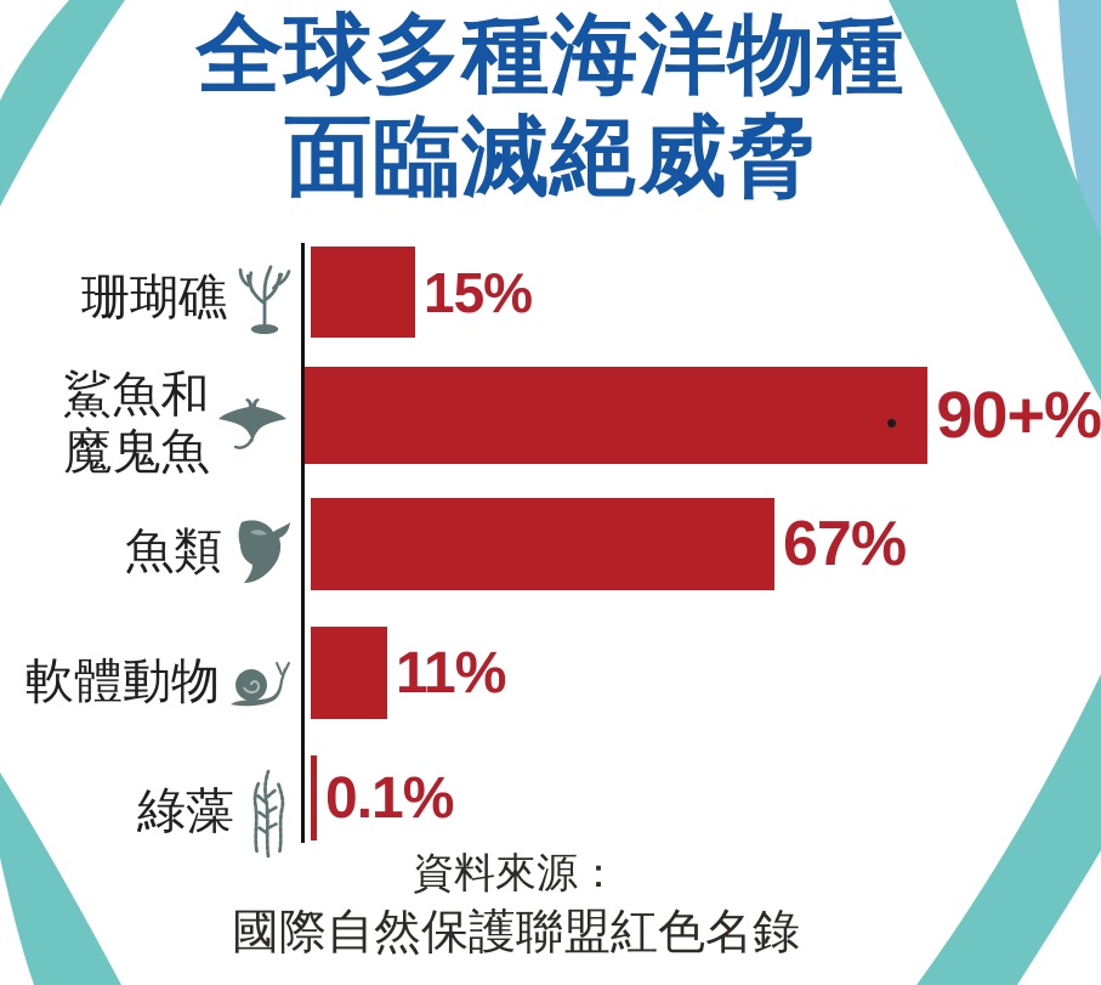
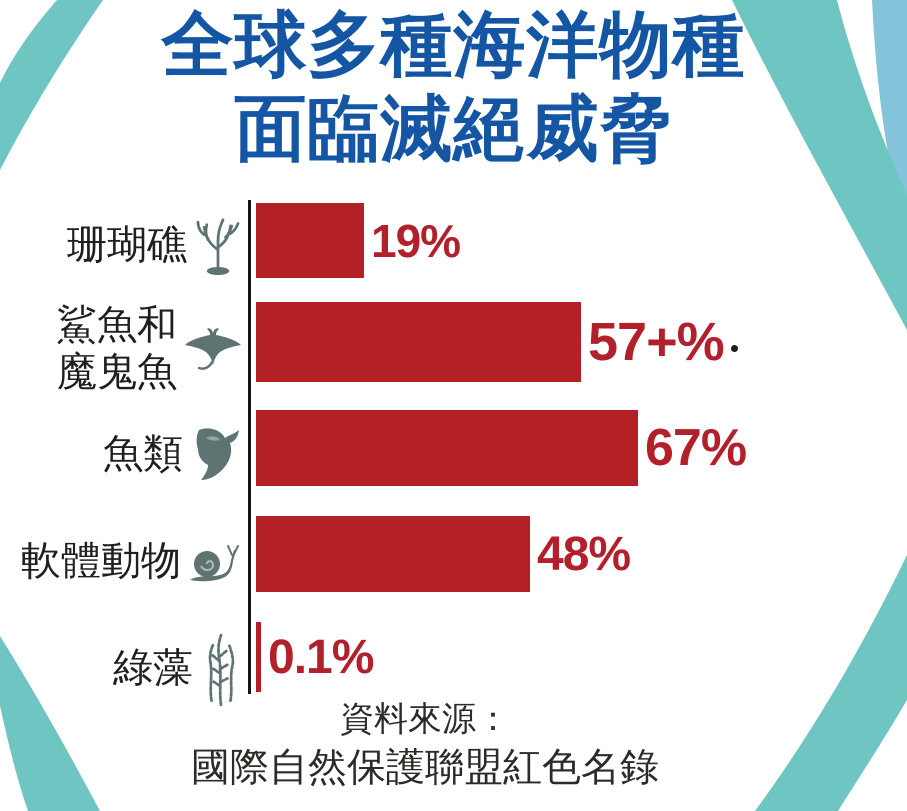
珊瑚礁: 15% -> 19%
鯊魚和 魔鬼魚: 90 -> 57
軟體動物: 11% -> 48%
